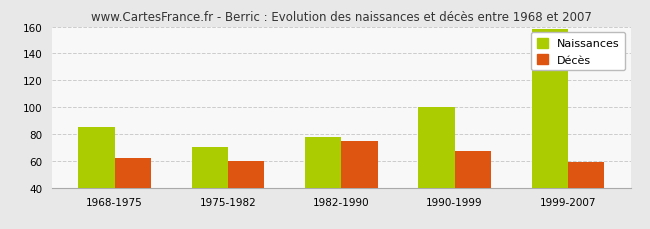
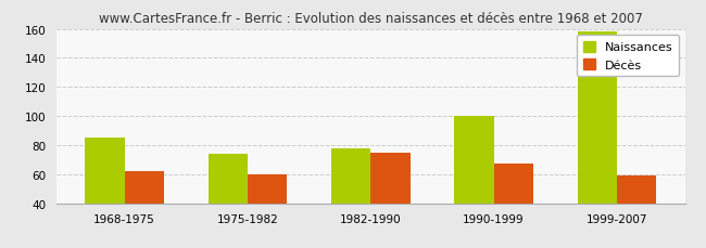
Naissances/1975-1982: 70 -> 74
